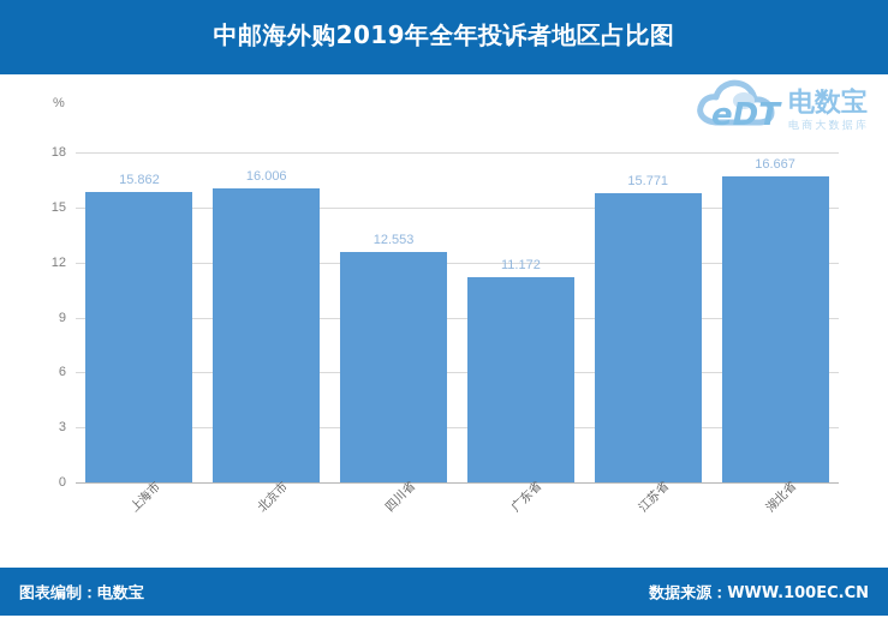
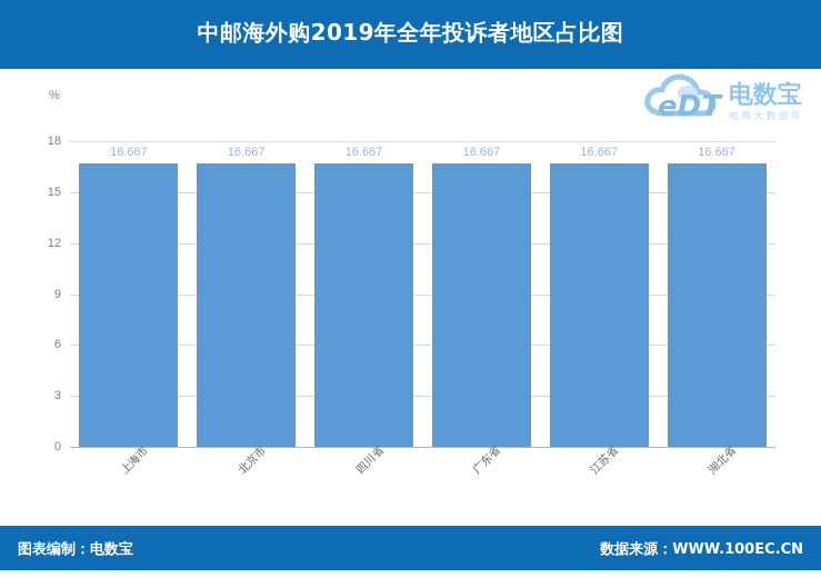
上海市: 15.862 -> 16.667
北京市: 16.006 -> 16.667
四川省: 12.553 -> 16.667
广东省: 11.172 -> 16.667
江苏省: 15.771 -> 16.667
